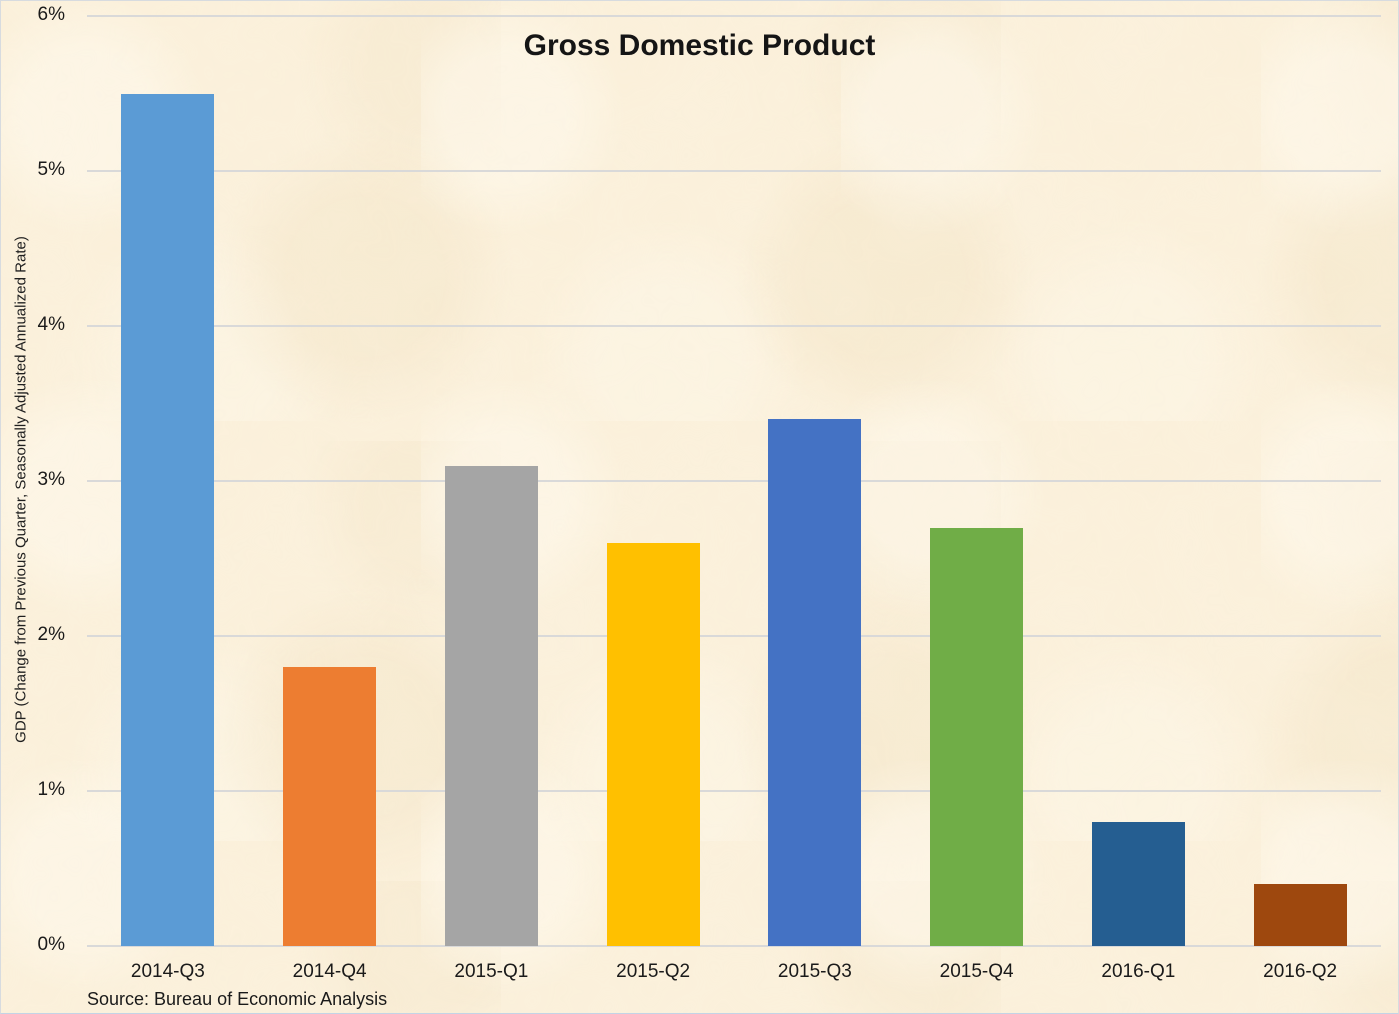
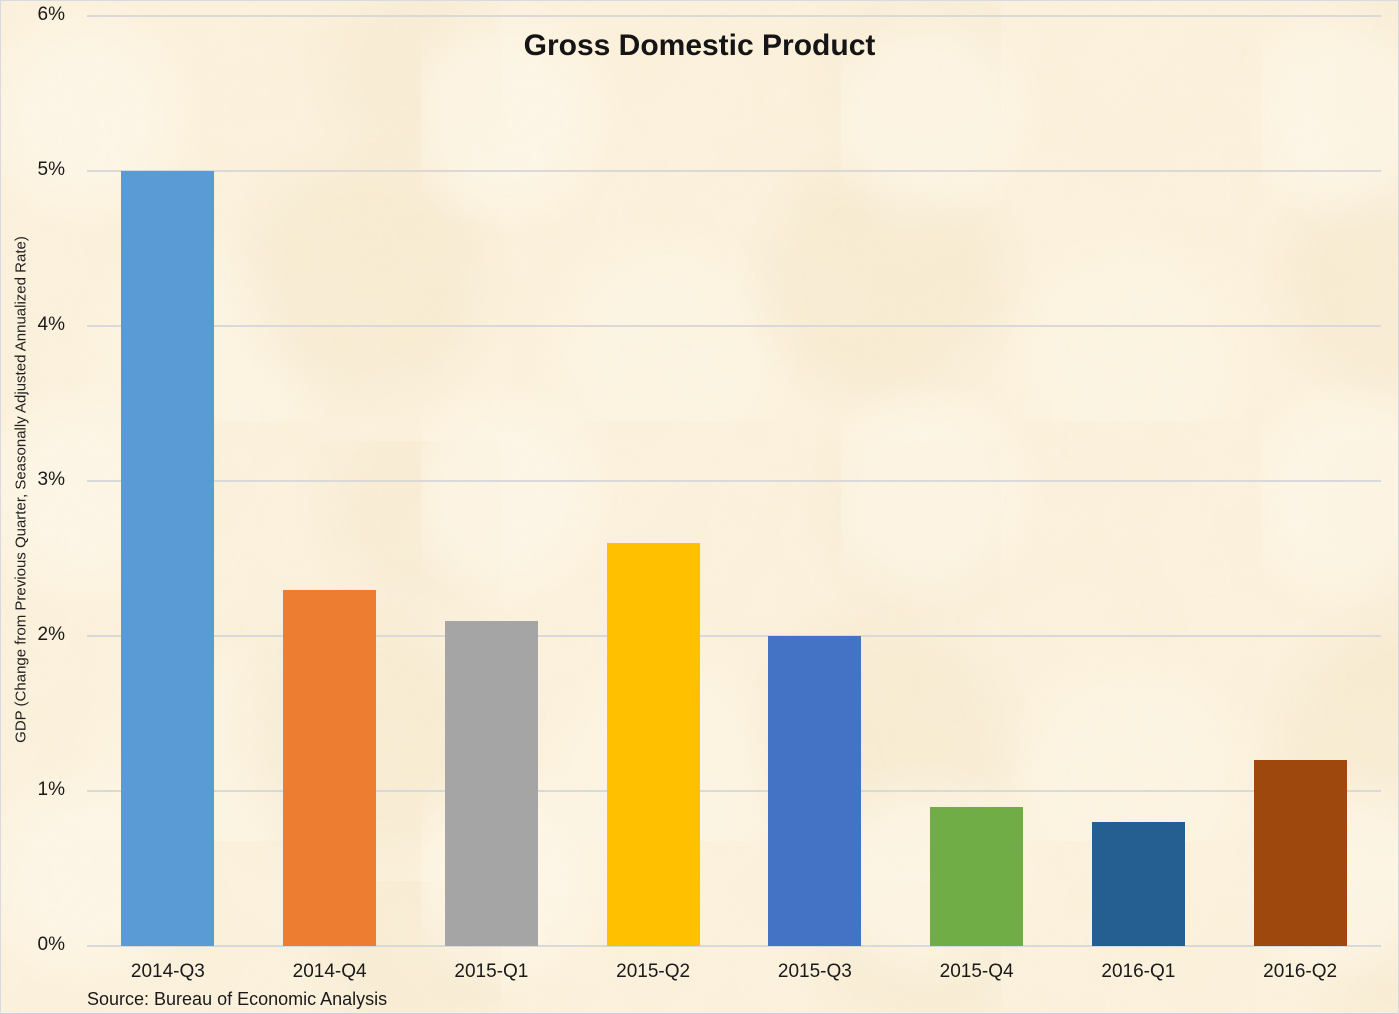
2014-Q3: 5.5% -> 5.0%
2014-Q4: 1.8% -> 2.3%
2015-Q1: 3.1% -> 2.1%
2015-Q3: 3.4% -> 2.0%
2015-Q4: 2.7% -> 0.9%
2016-Q2: 0.4% -> 1.2%
